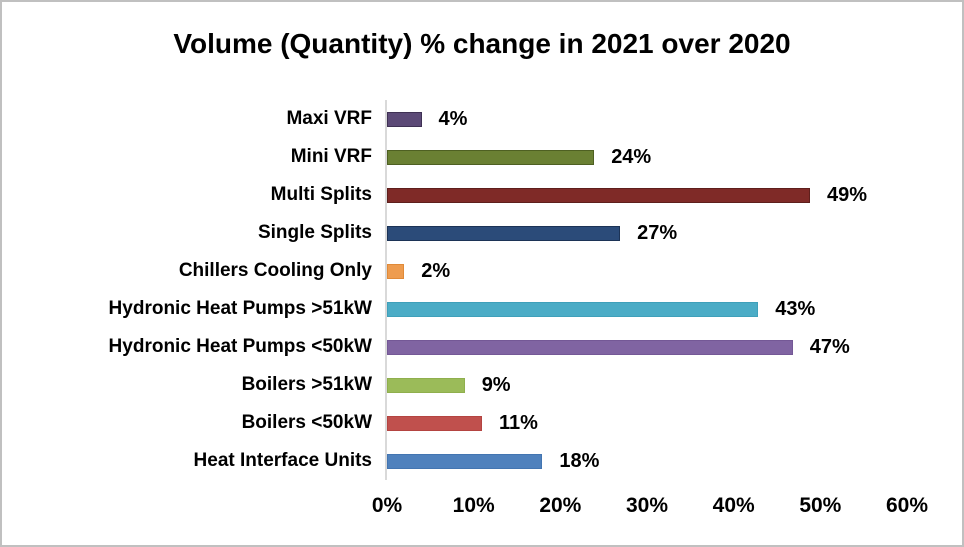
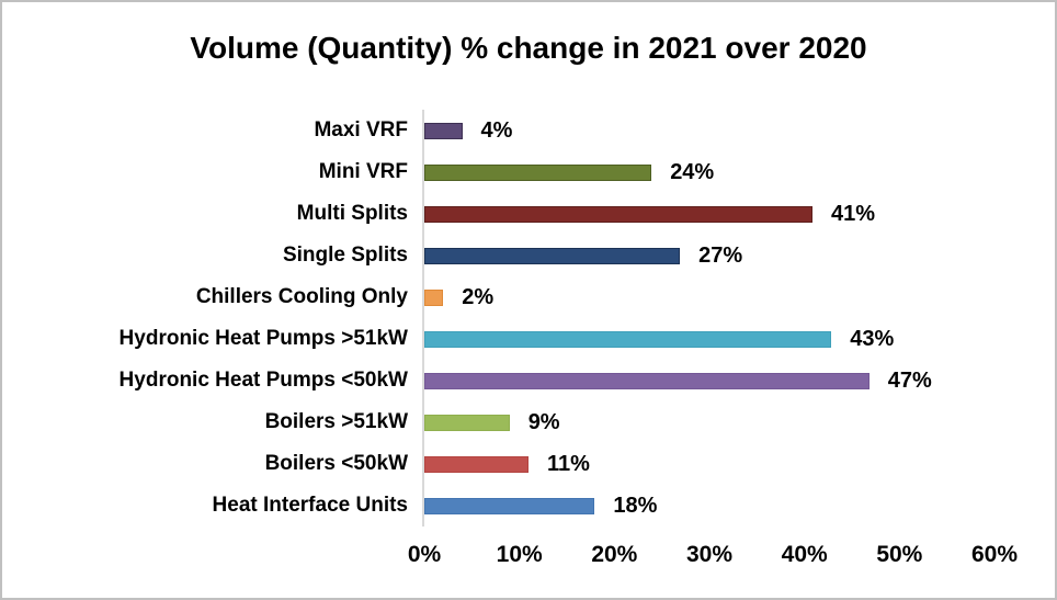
Multi Splits: 49% -> 41%
